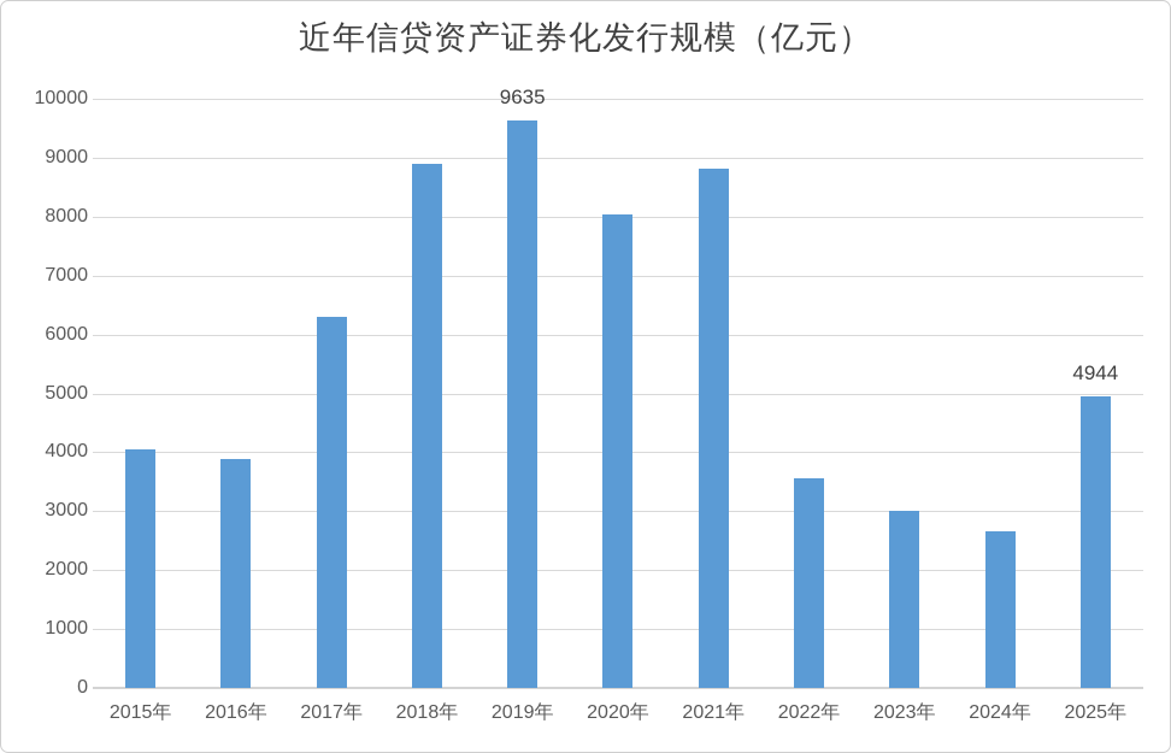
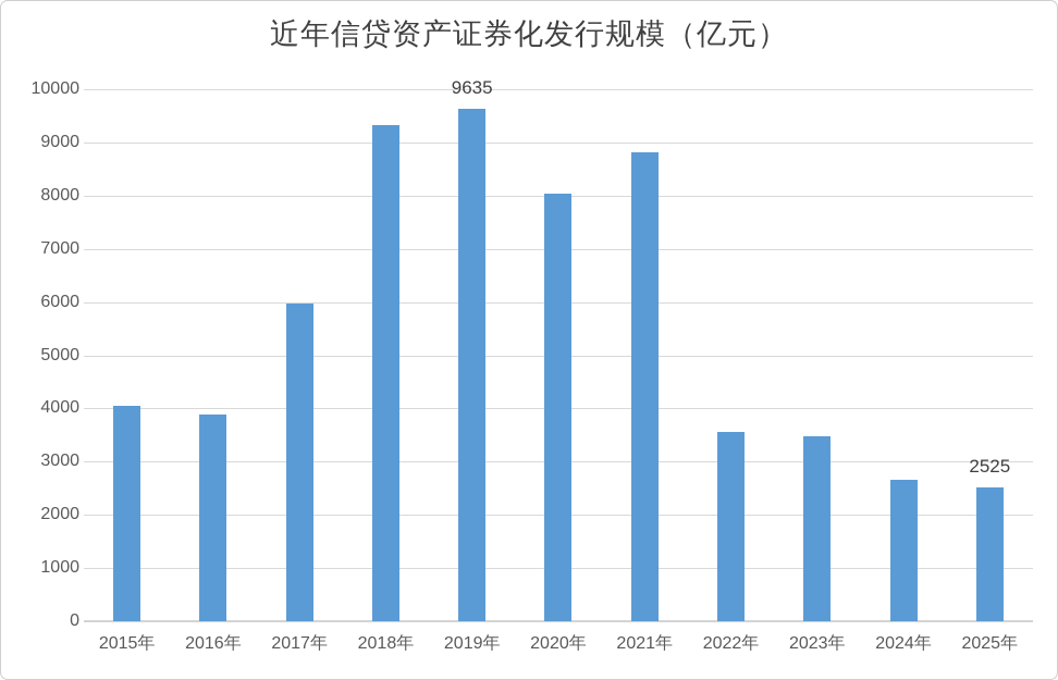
2017年: 6300 -> 6000
2018年: 8900 -> 9300
2023年: 3000 -> 3500
2025年: 4944 -> 2525
